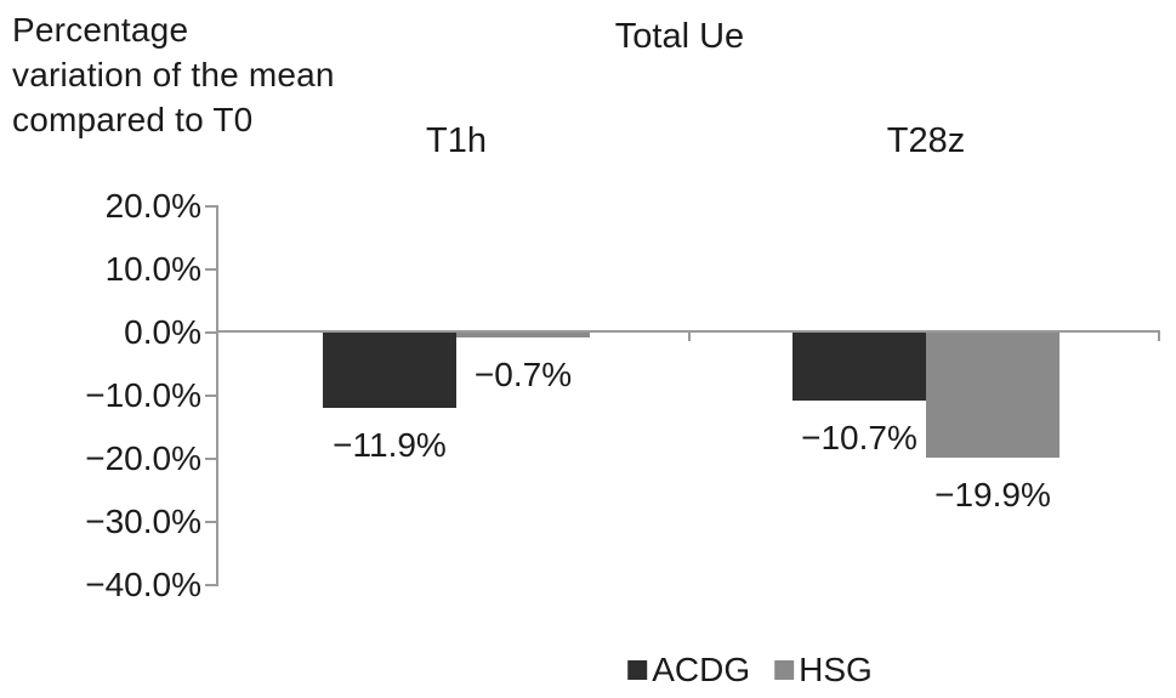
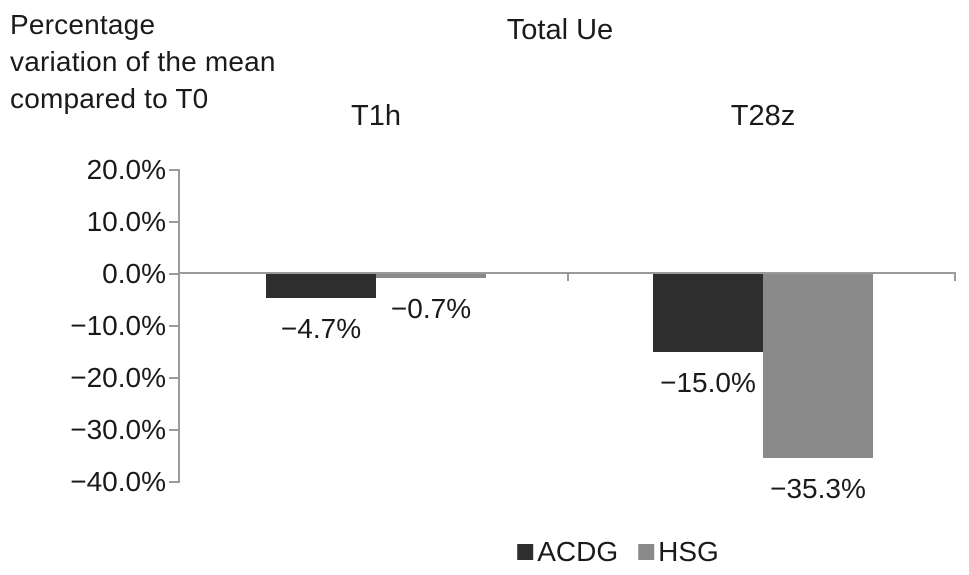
ACDG/T1h: −11.9% -> −4.7%
ACDG/T28z: −10.7% -> −15.0%
HSG/T28z: −19.9% -> −35.3%
